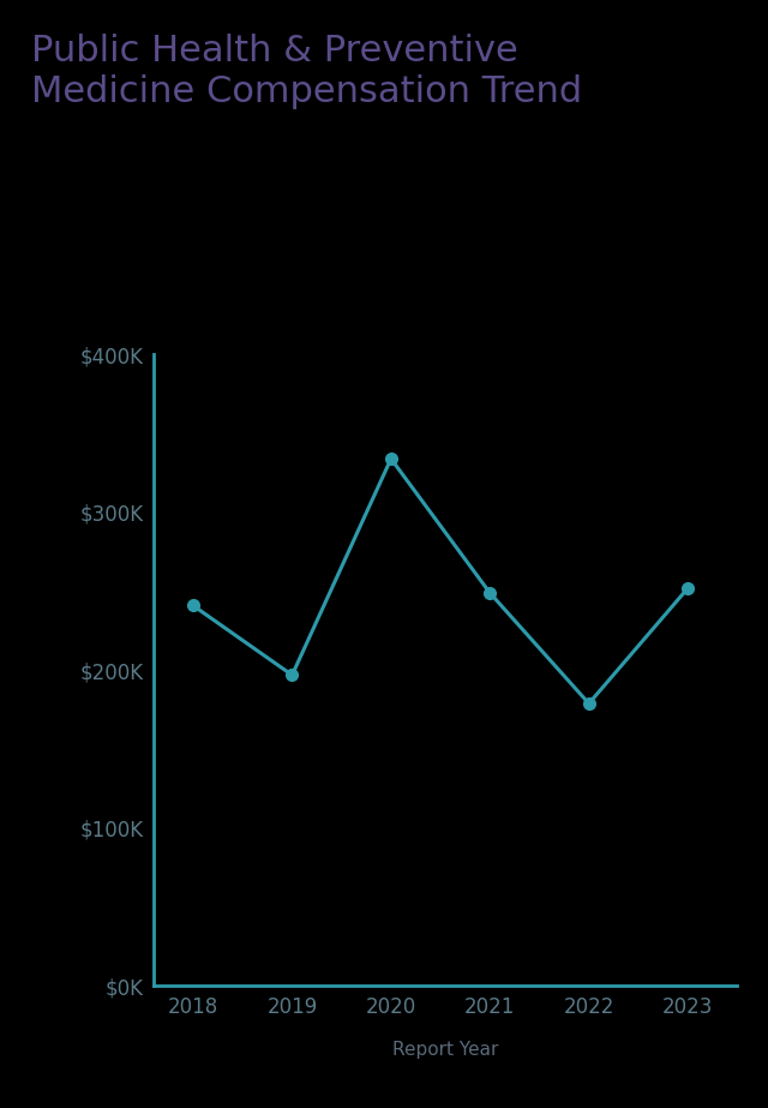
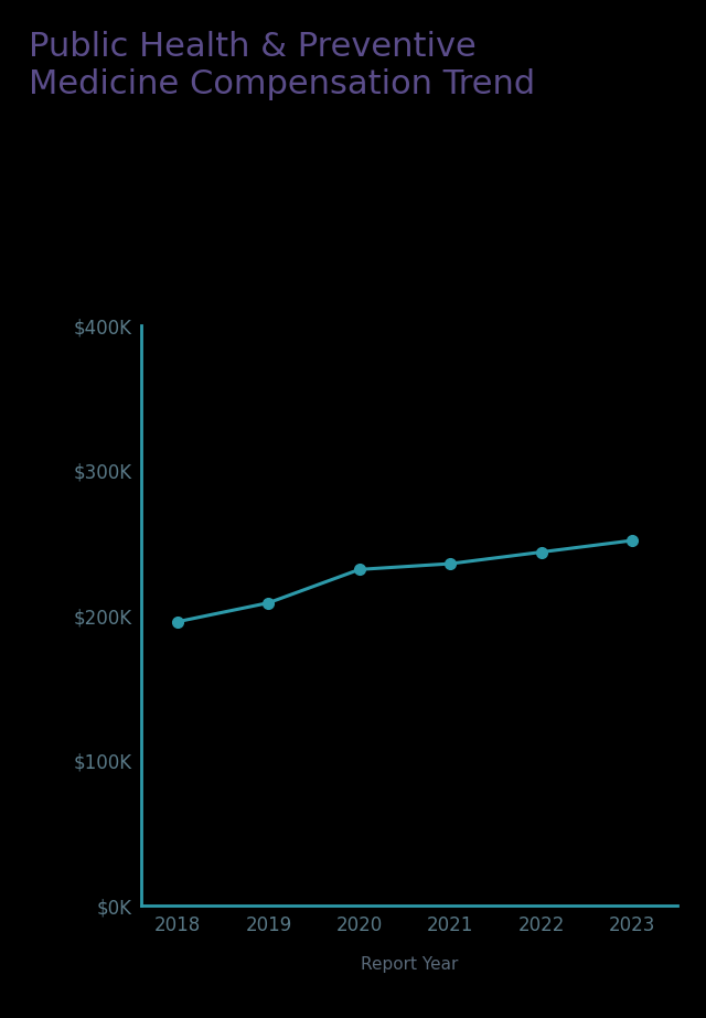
2018: $241K -> $196K
2019: $197K -> $209K
2020: $334K -> $232K
2021: $249K -> $236K
2022: $179K -> $244K
